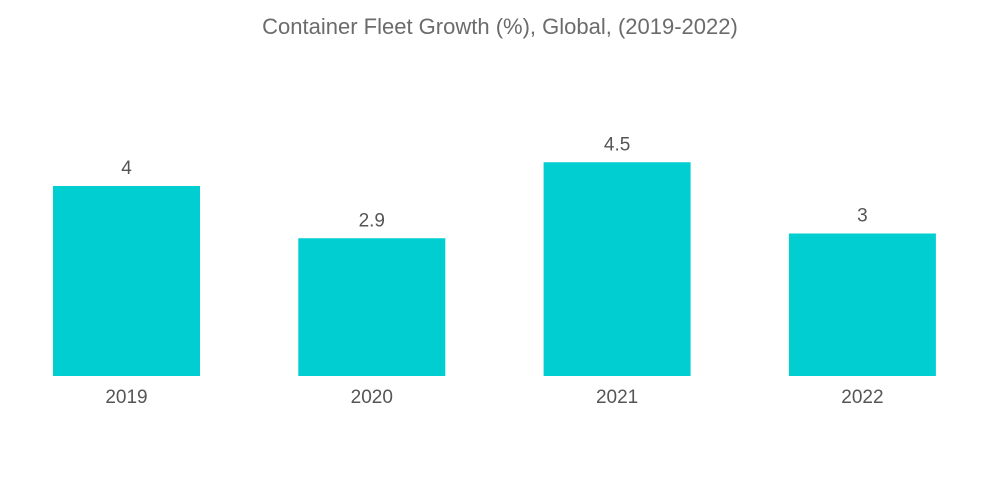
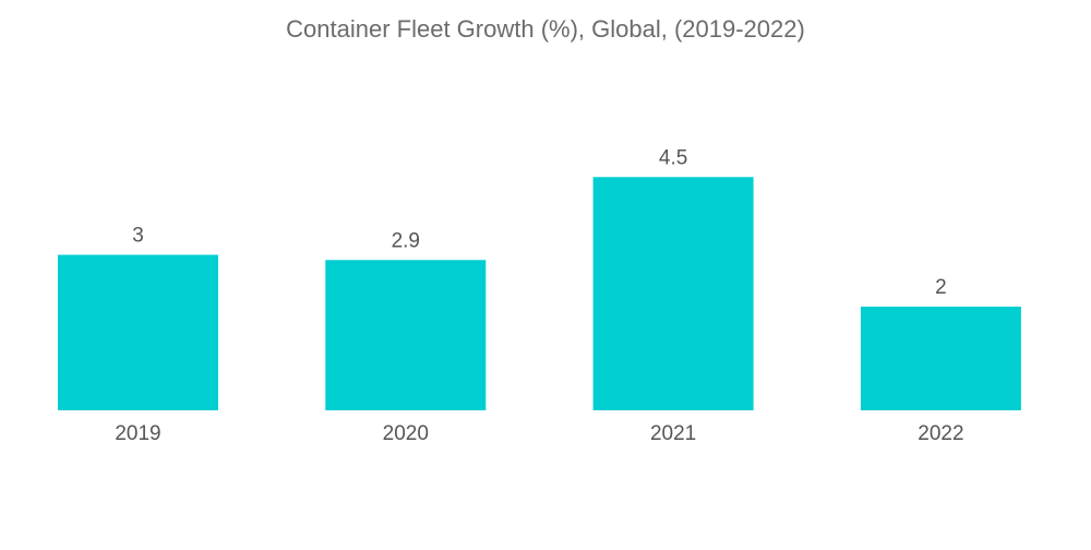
2019: 4 -> 3
2022: 3 -> 2
